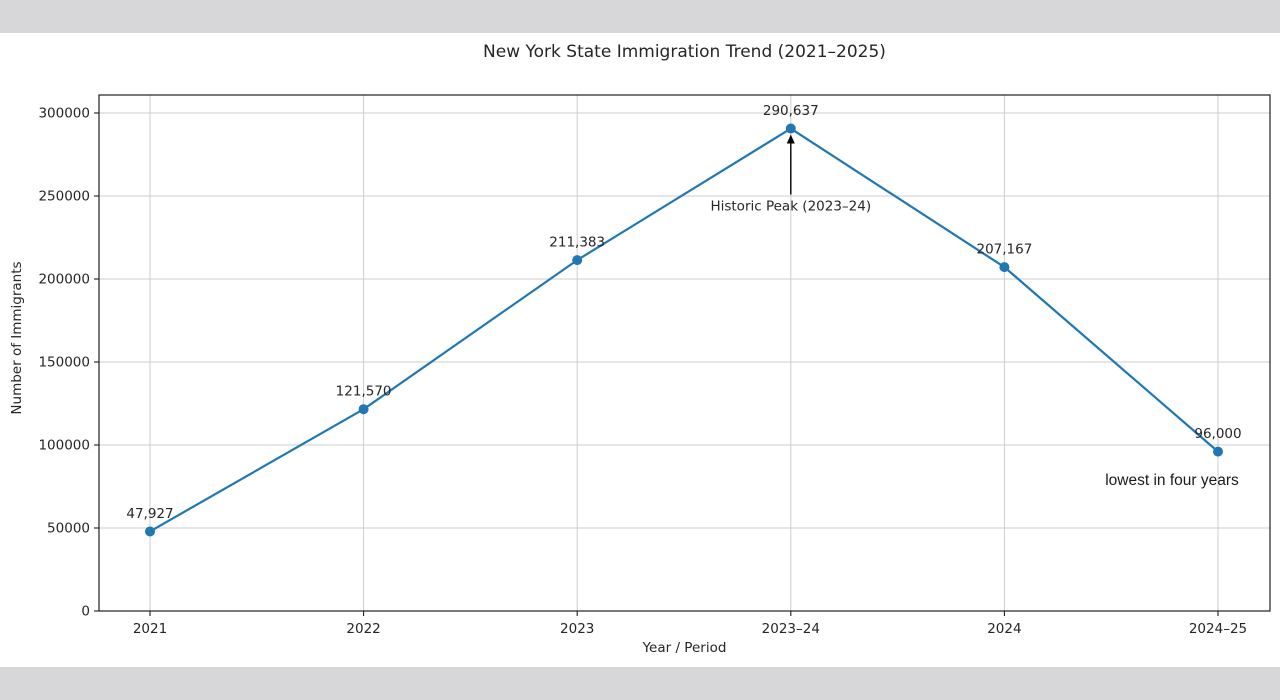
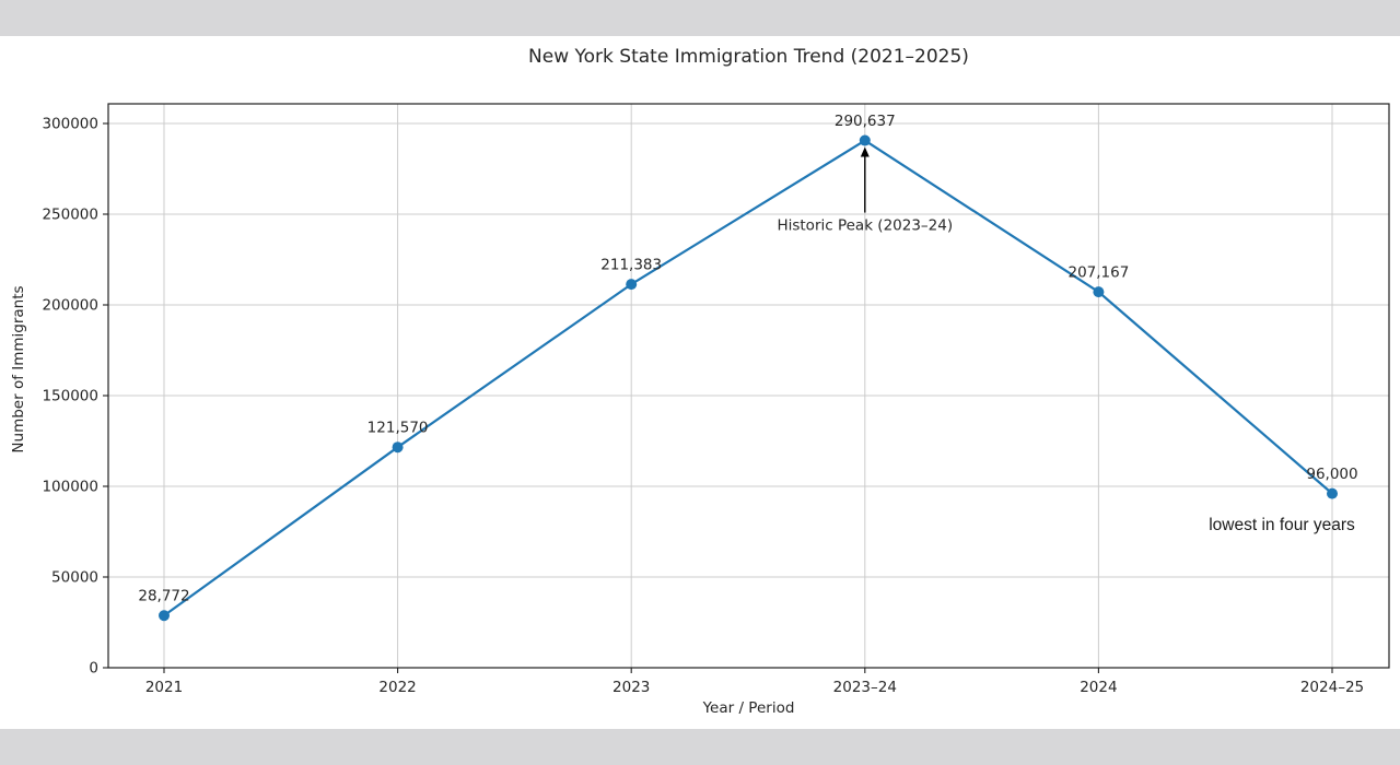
2021: 47,927 -> 28,772
